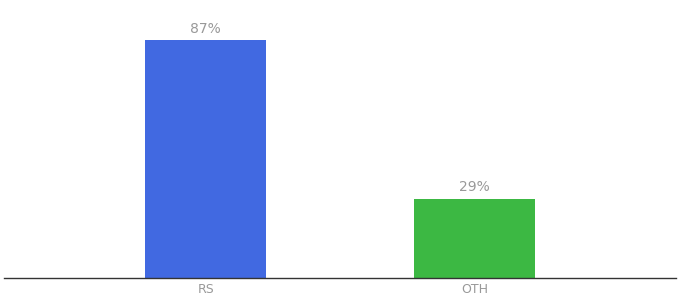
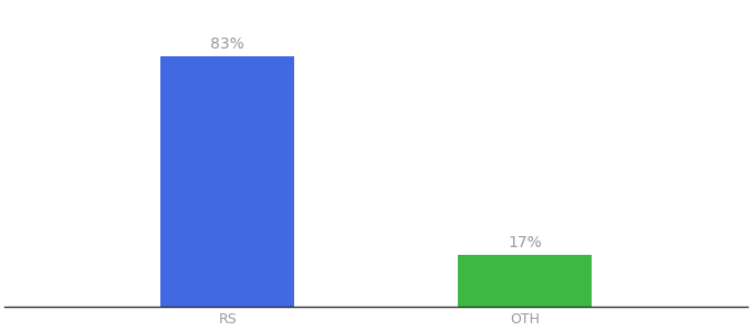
RS: 87% -> 83%
OTH: 29% -> 17%
